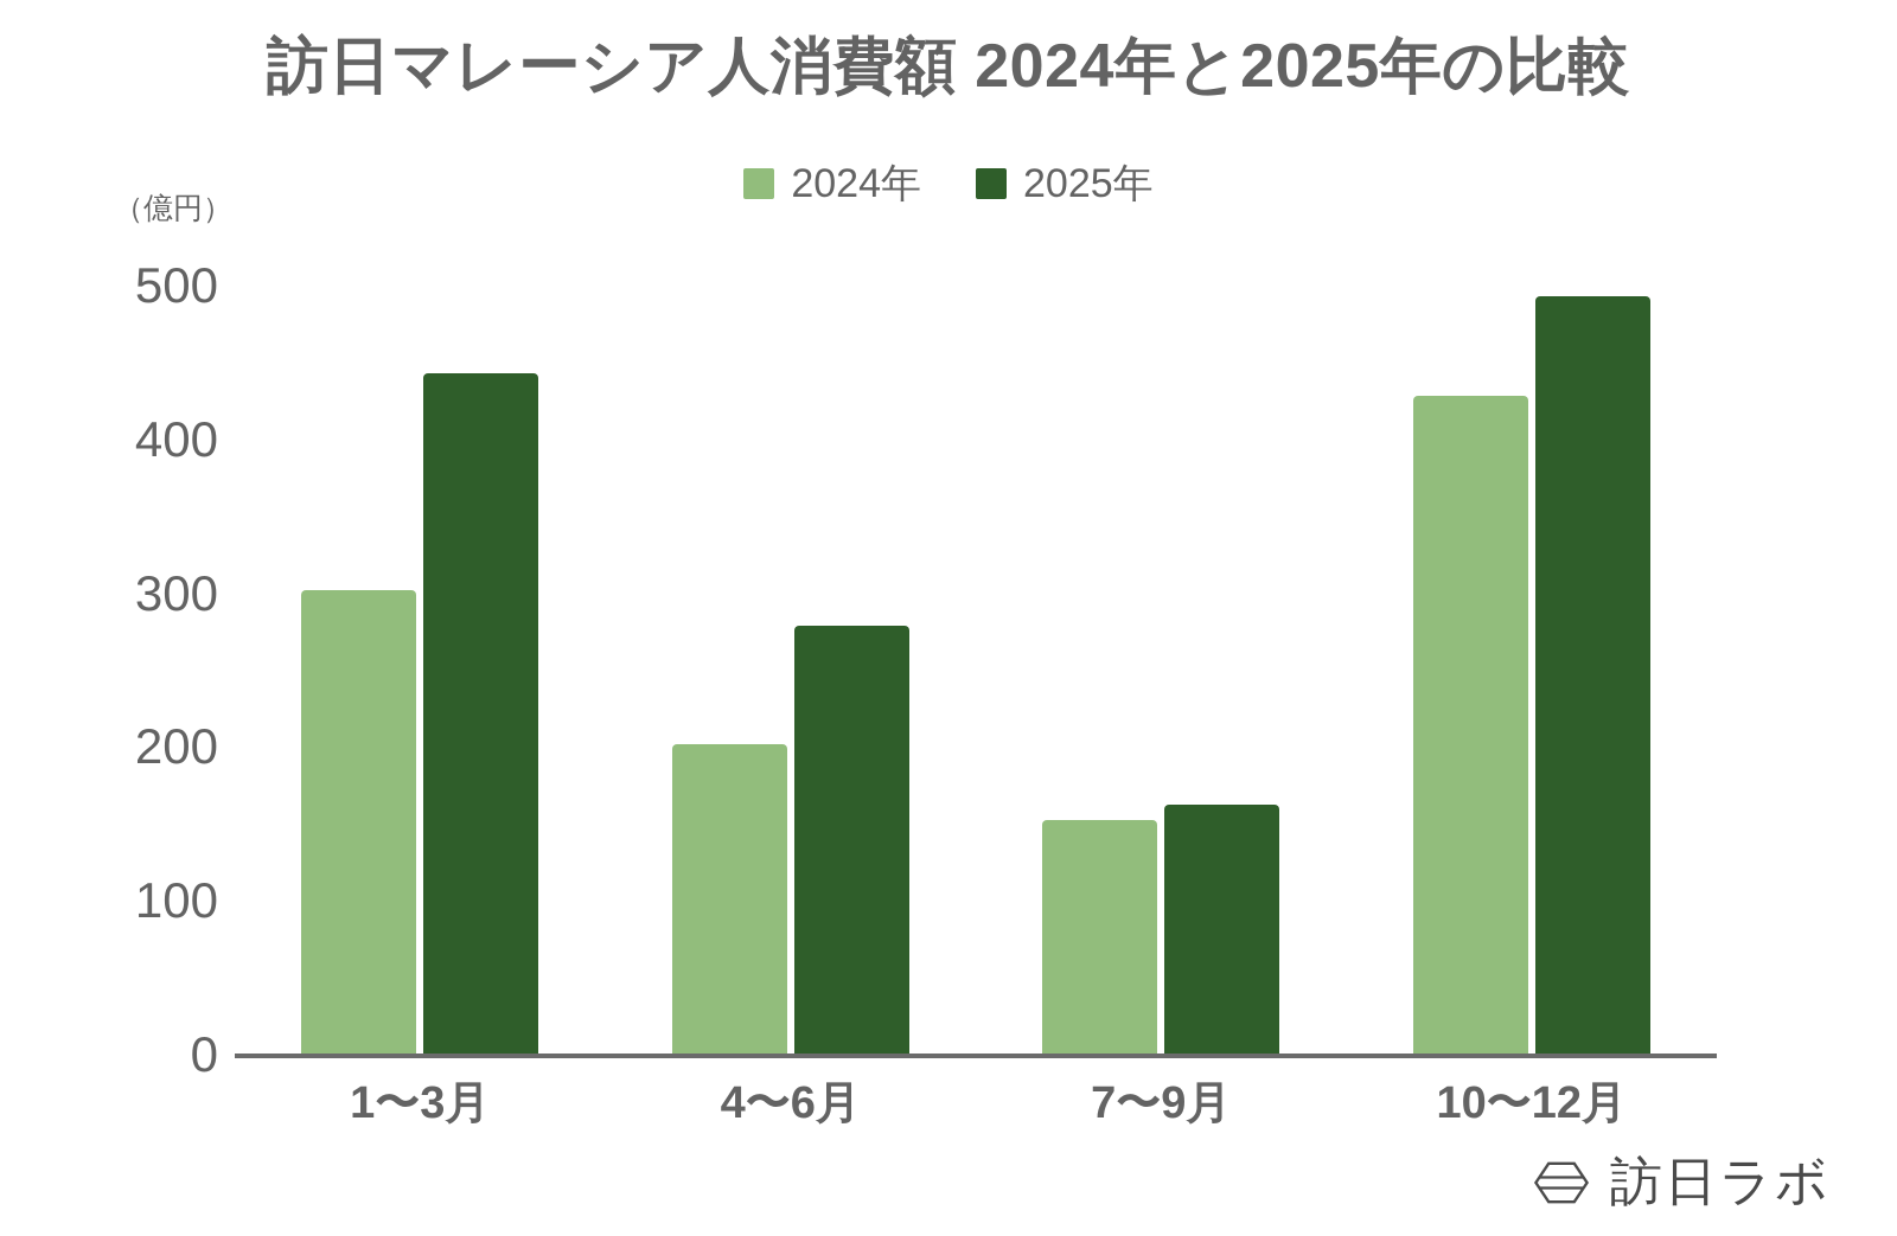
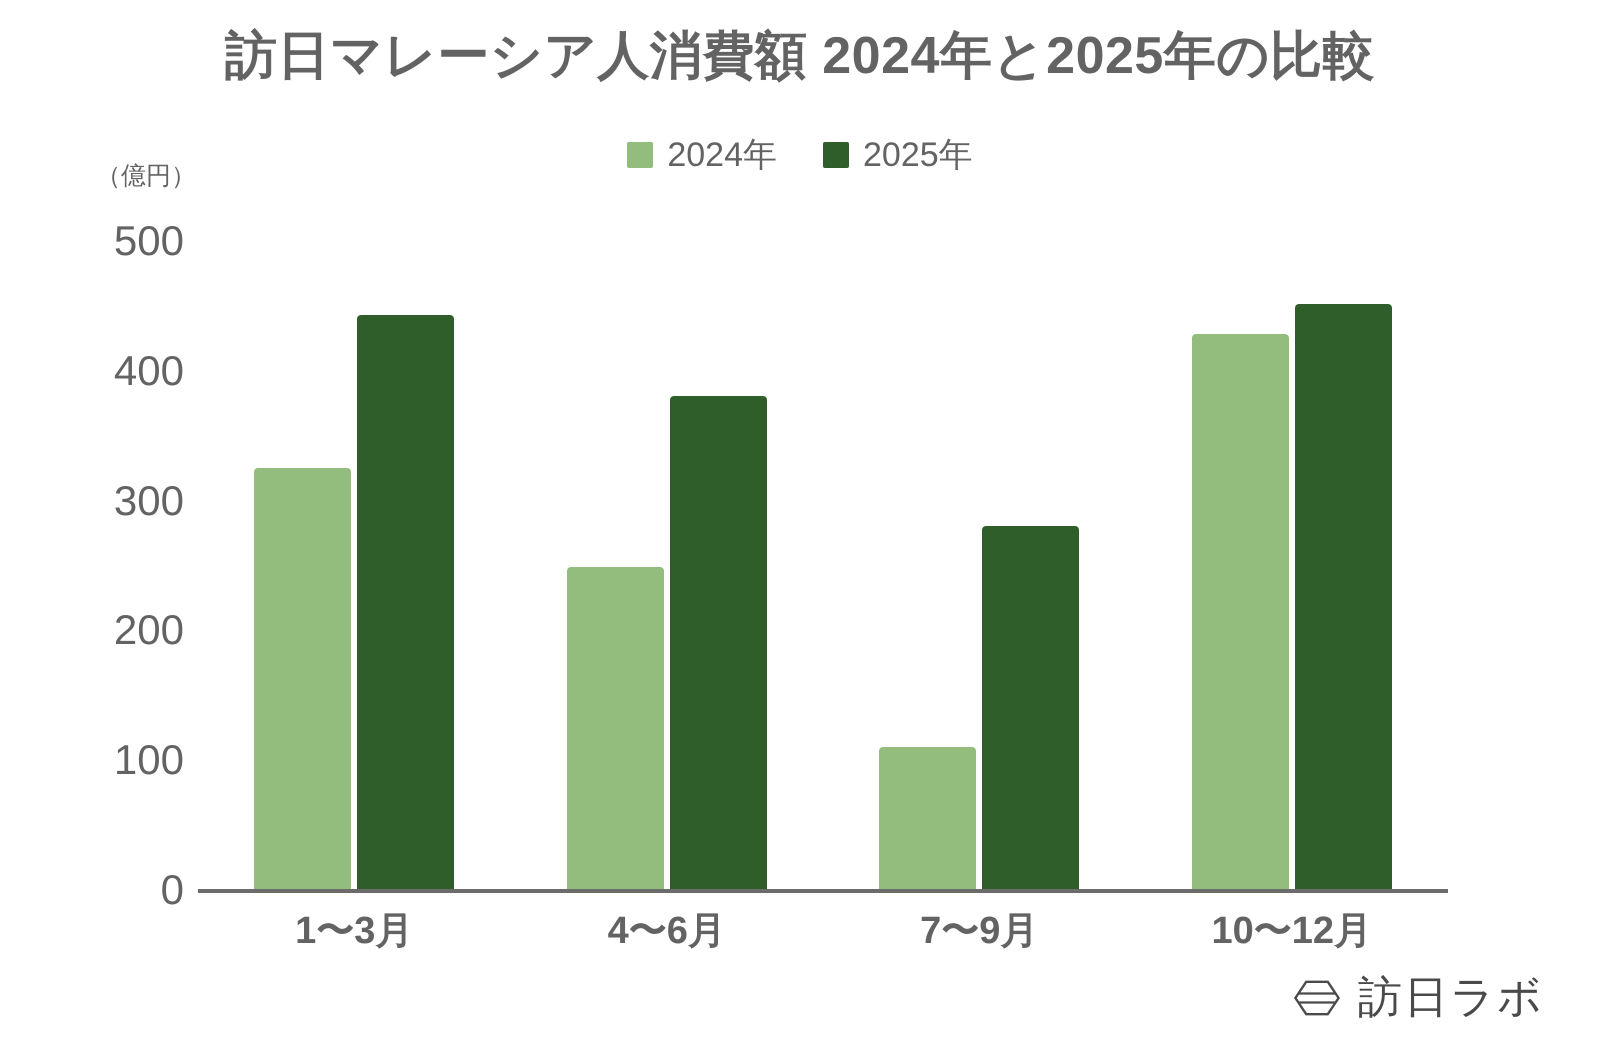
2024年/1〜3月: 303 -> 326
2024年/4〜6月: 203 -> 250
2025年/4〜6月: 280 -> 381
2024年/7〜9月: 153 -> 111
2025年/7〜9月: 163 -> 281
2025年/10〜12月: 494 -> 452
